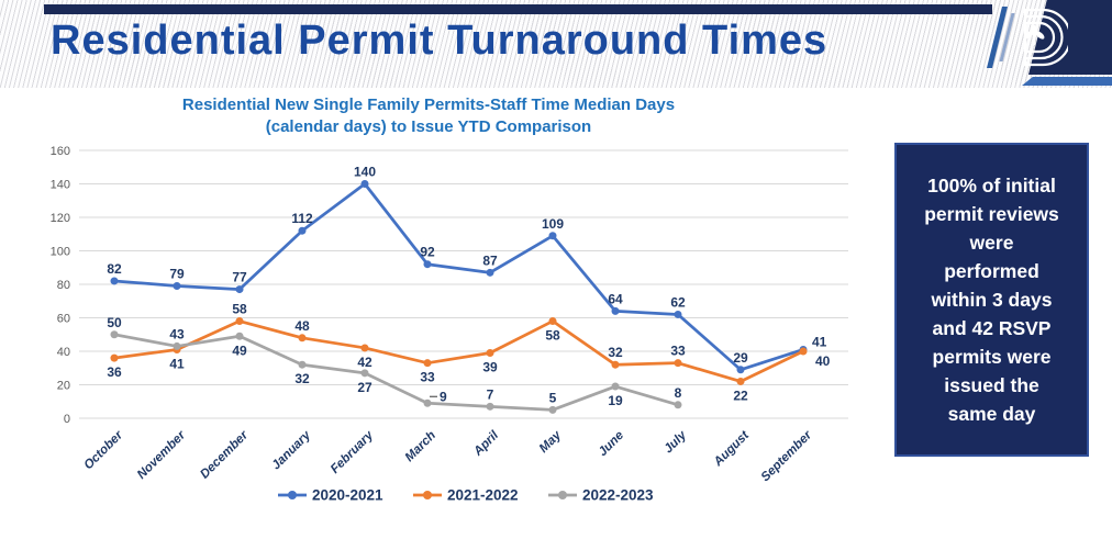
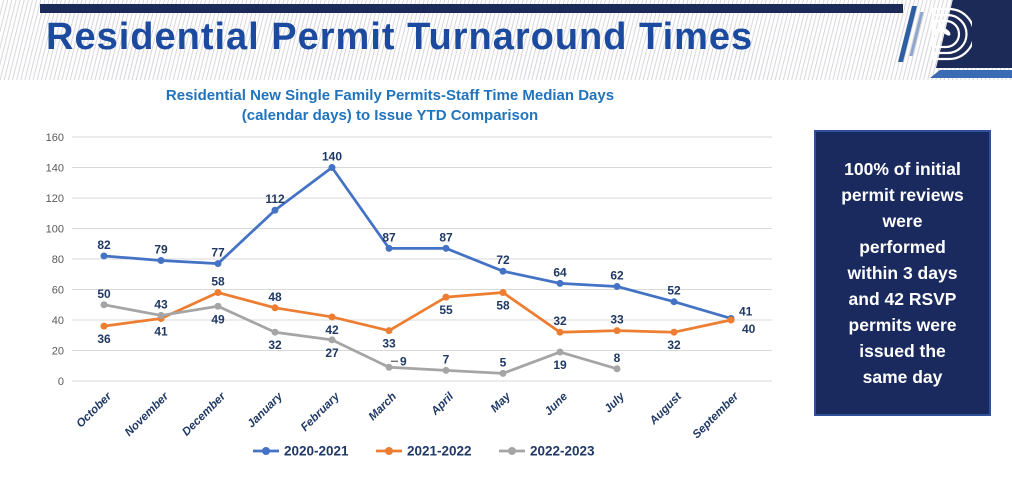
2020-2021/March: 92 -> 87
2021-2022/April: 39 -> 55
2020-2021/May: 109 -> 72
2020-2021/August: 29 -> 52
2021-2022/August: 22 -> 32
